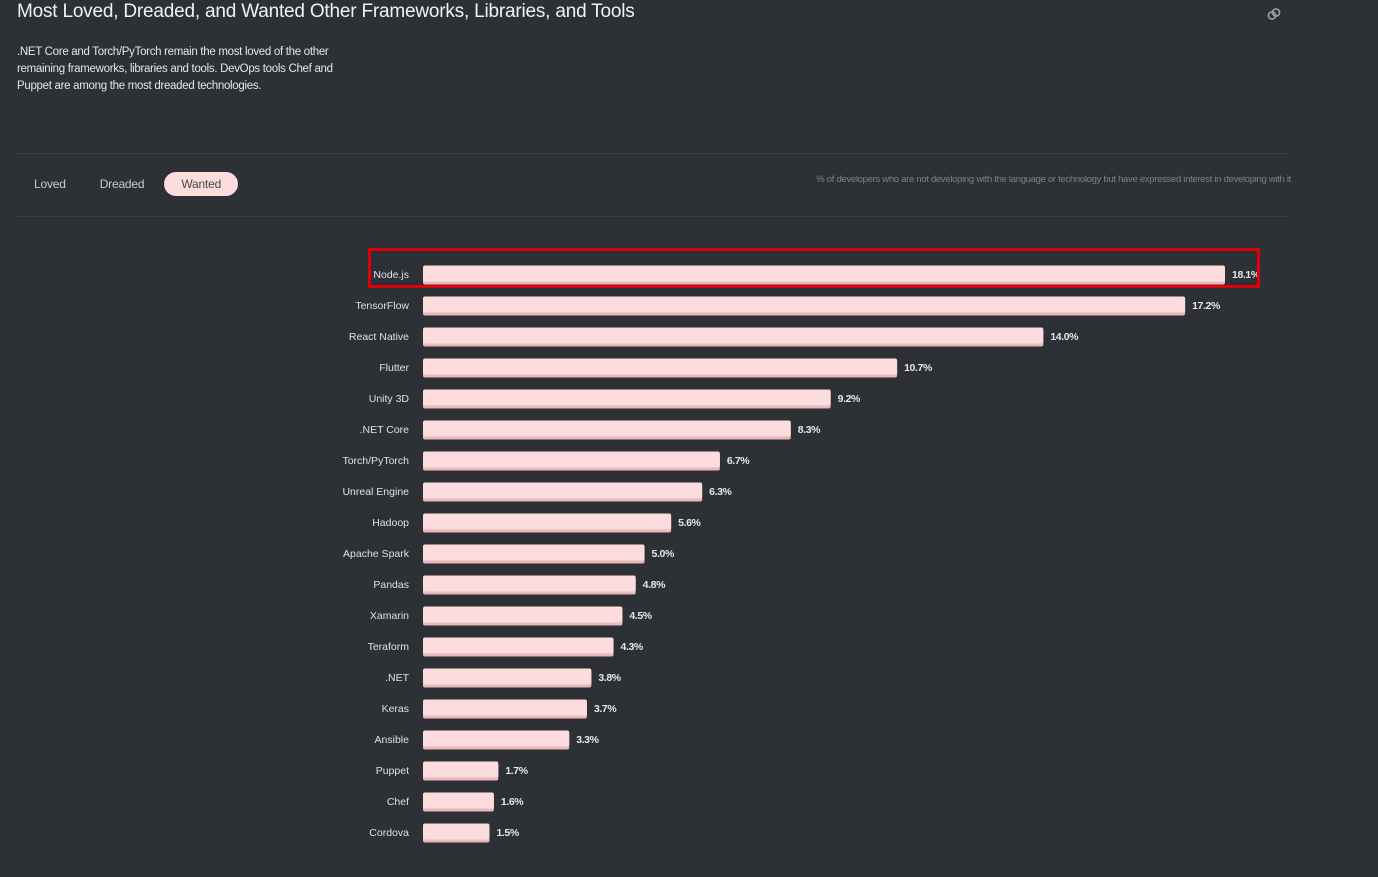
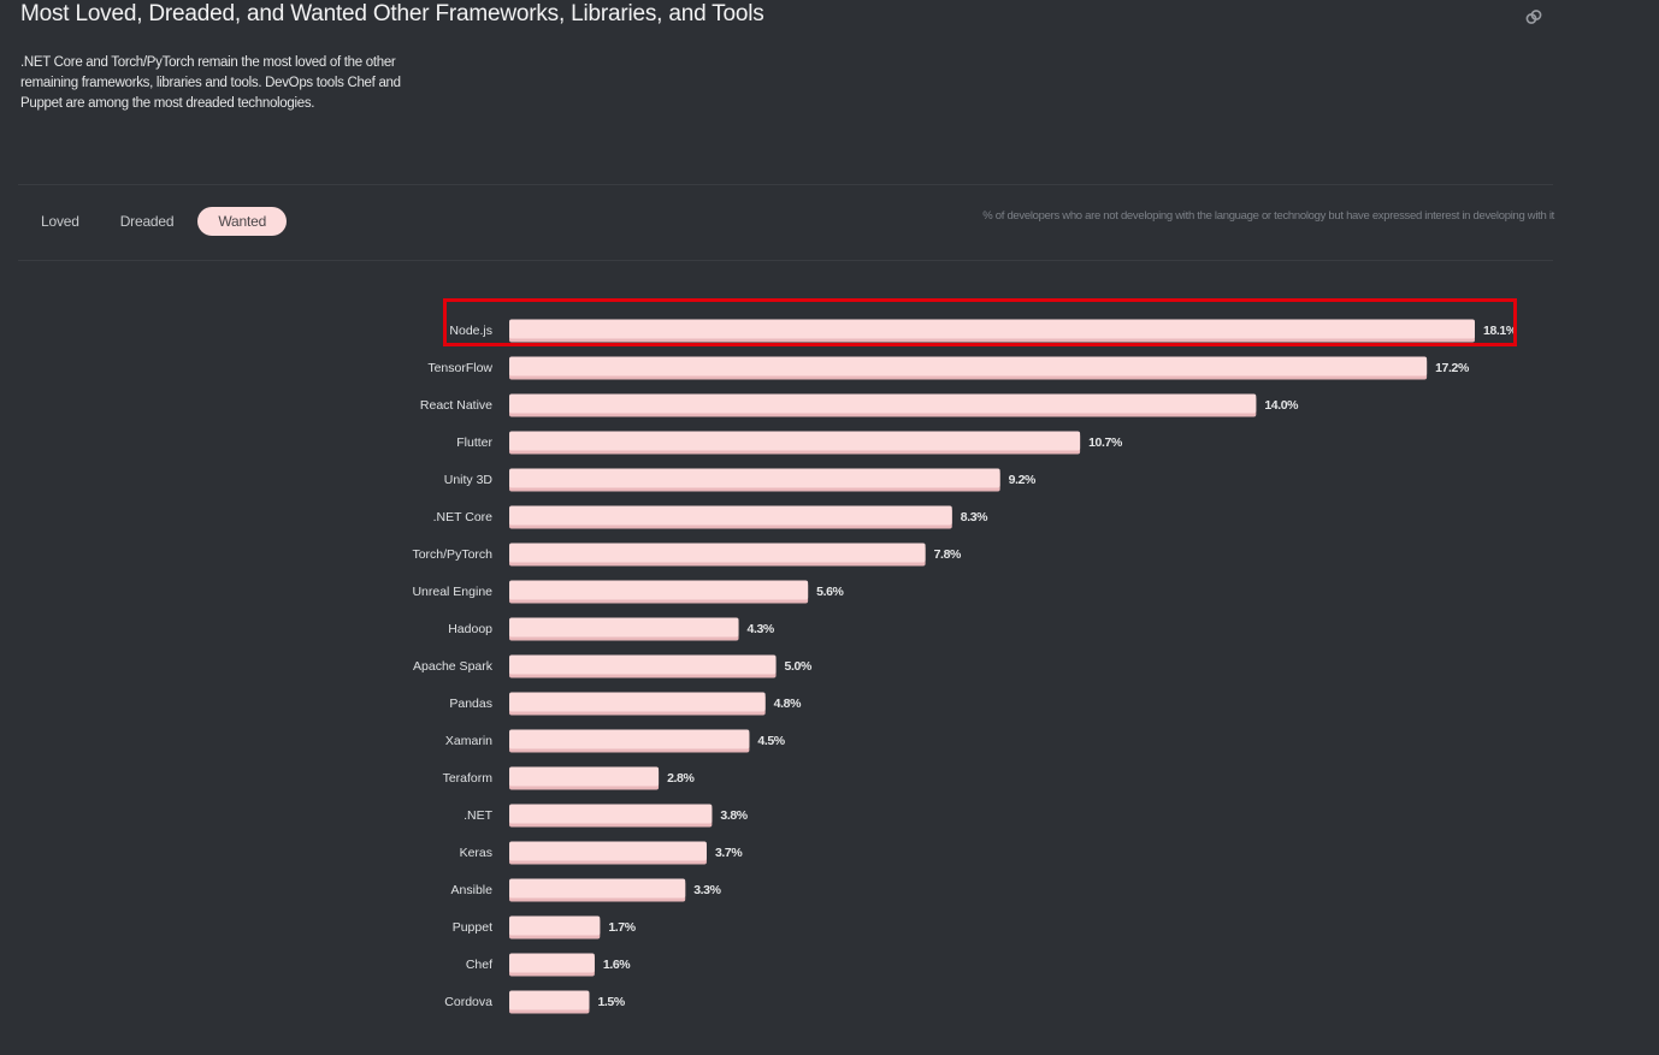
Torch/PyTorch: 6.7% -> 7.8%
Unreal Engine: 6.3% -> 5.6%
Hadoop: 5.6% -> 4.3%
Teraform: 4.3% -> 2.8%
